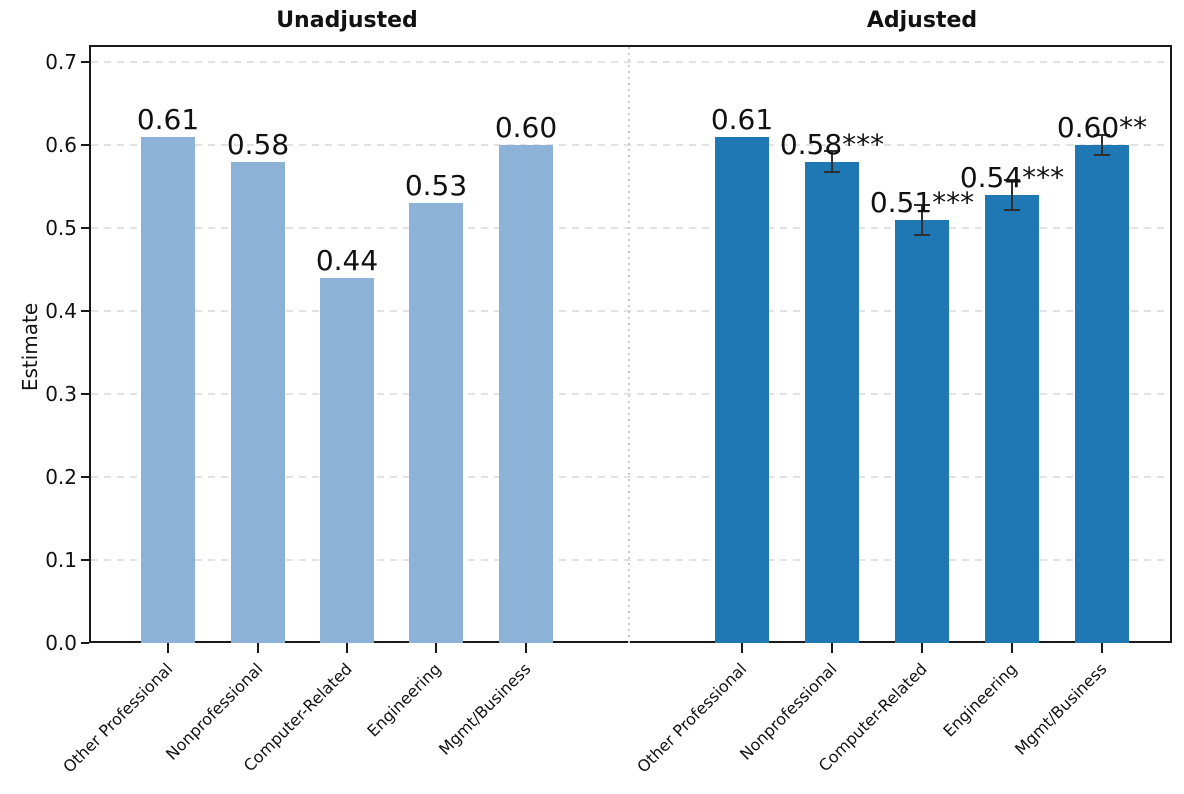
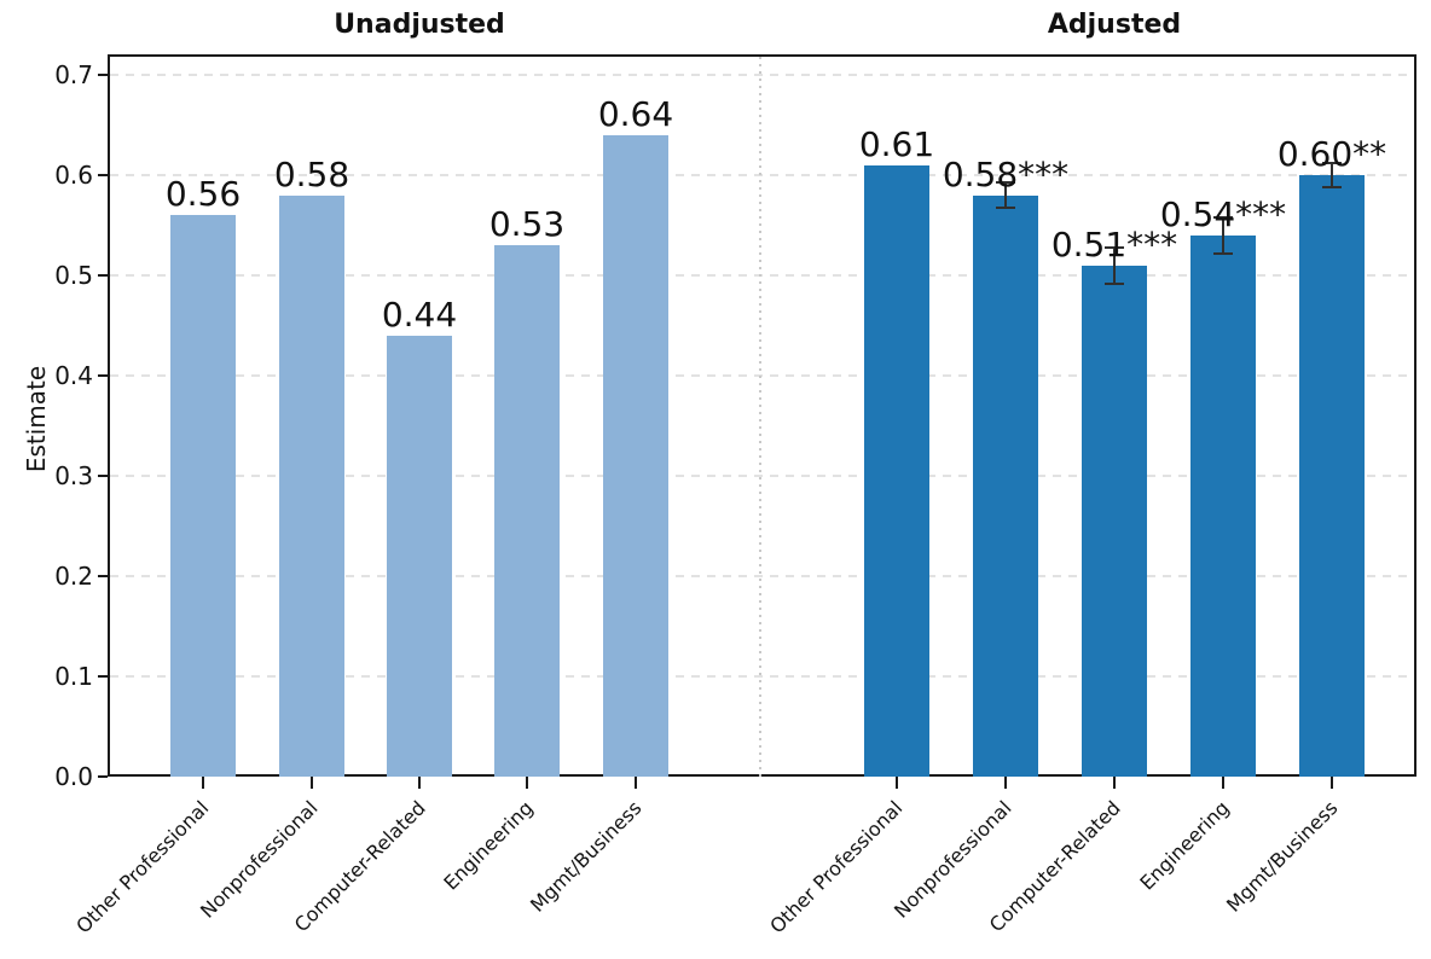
Unadjusted/Other Professional: 0.61 -> 0.56
Unadjusted/Mgmt/Business: 0.60 -> 0.64
